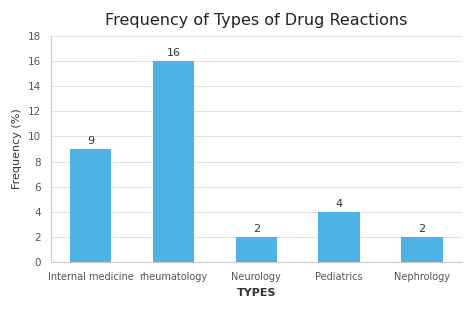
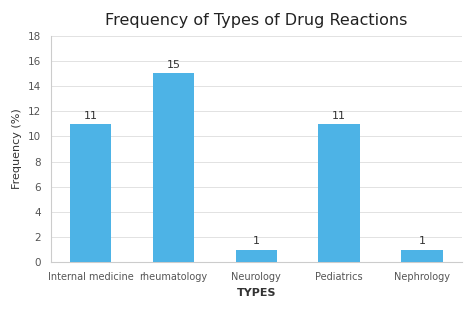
Internal medicine: 9 -> 11
rheumatology: 16 -> 15
Neurology: 2 -> 1
Pediatrics: 4 -> 11
Nephrology: 2 -> 1
